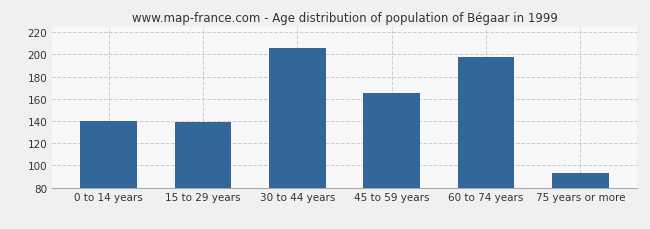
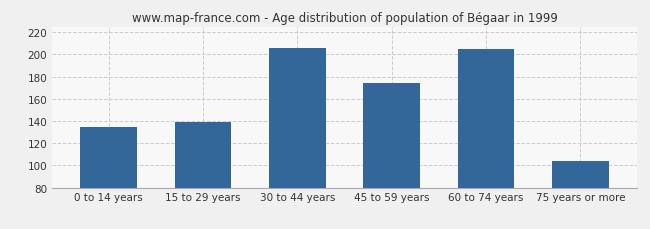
0 to 14 years: 140 -> 135
45 to 59 years: 165 -> 174
60 to 74 years: 198 -> 205
75 years or more: 93 -> 104
